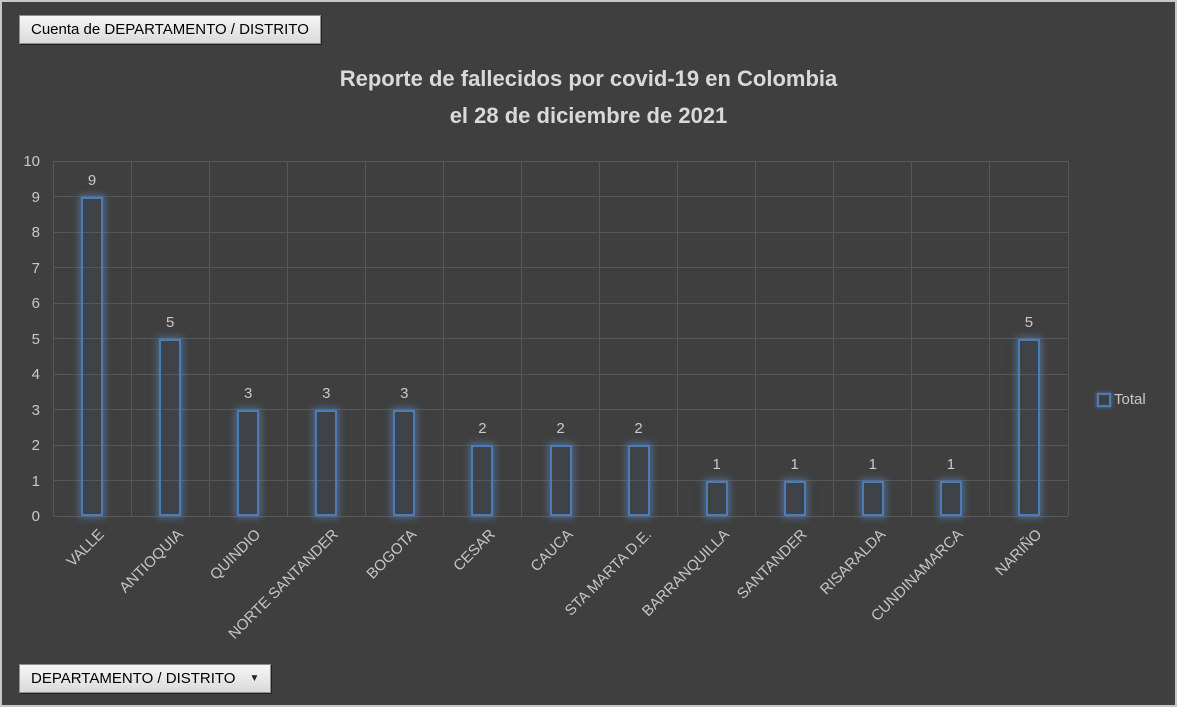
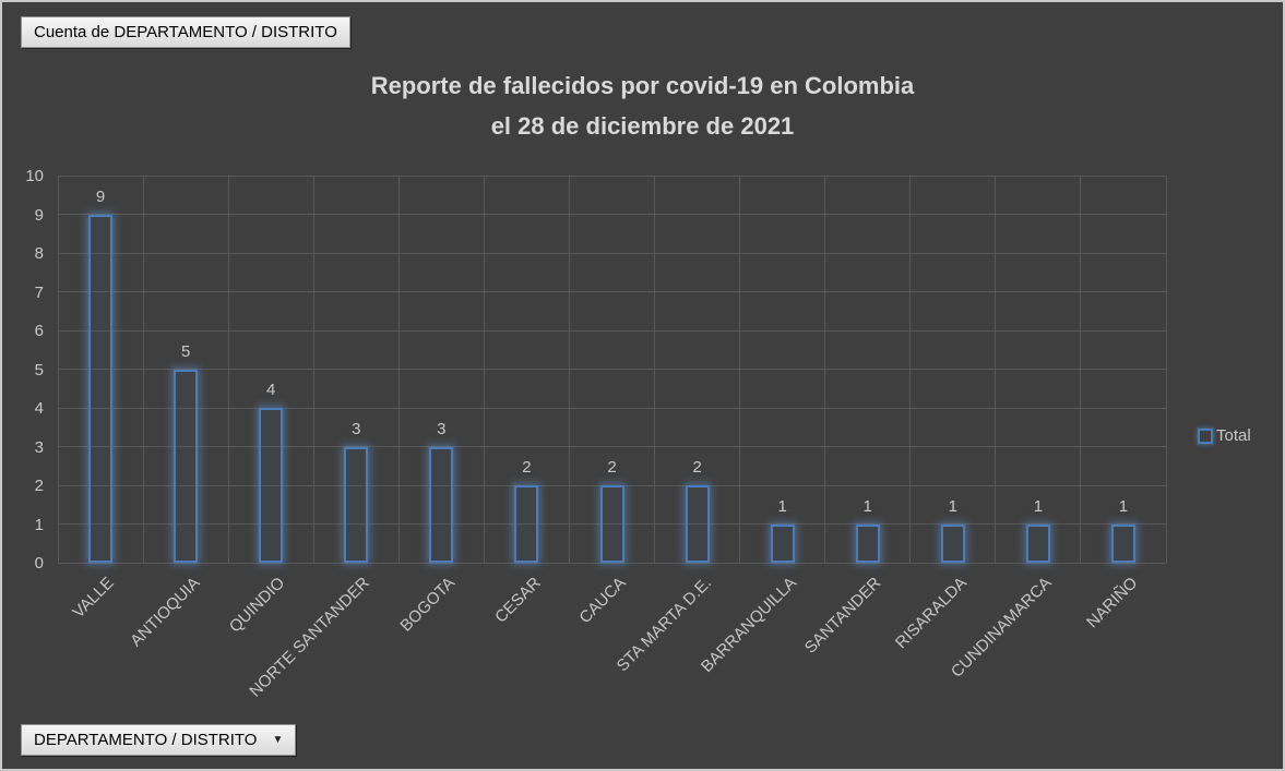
QUINDIO: 3 -> 4
NARIÑO: 5 -> 1
